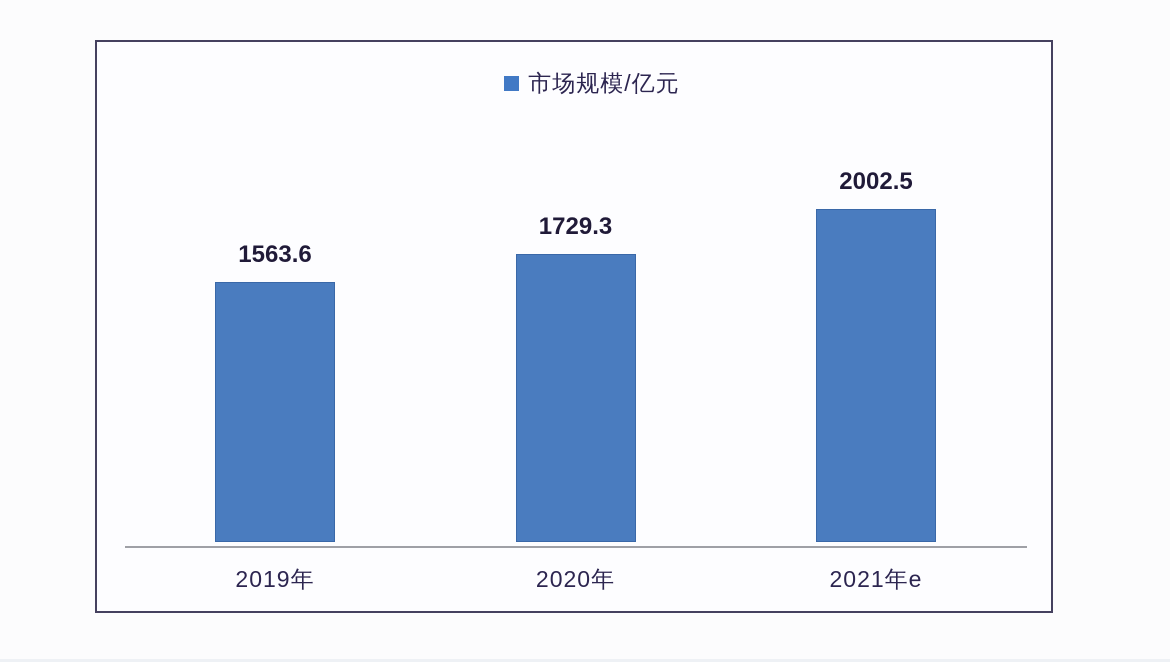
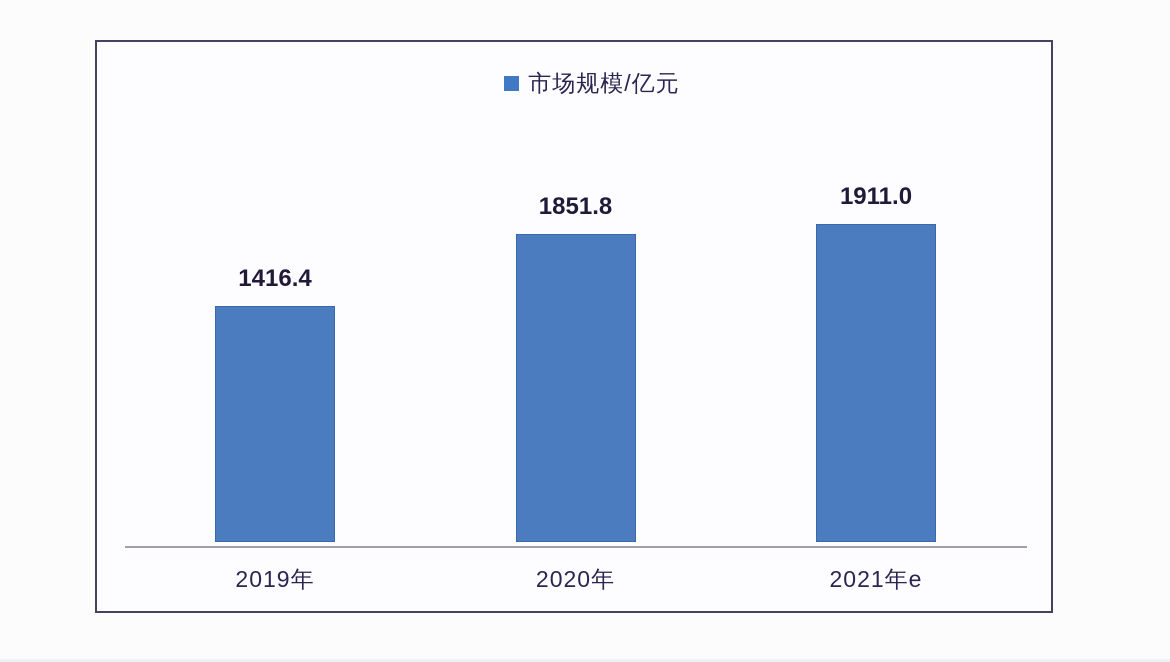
2019年: 1563.6 -> 1416.4
2020年: 1729.3 -> 1851.8
2021年e: 2002.5 -> 1911.0
